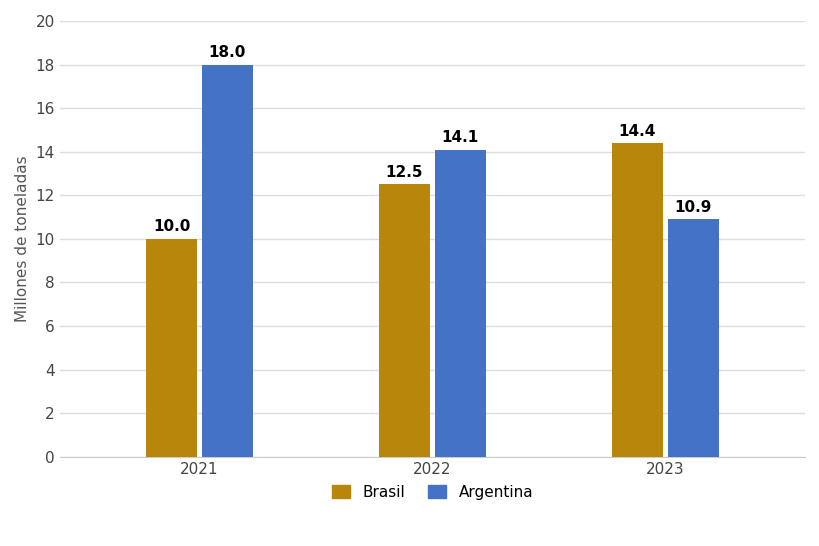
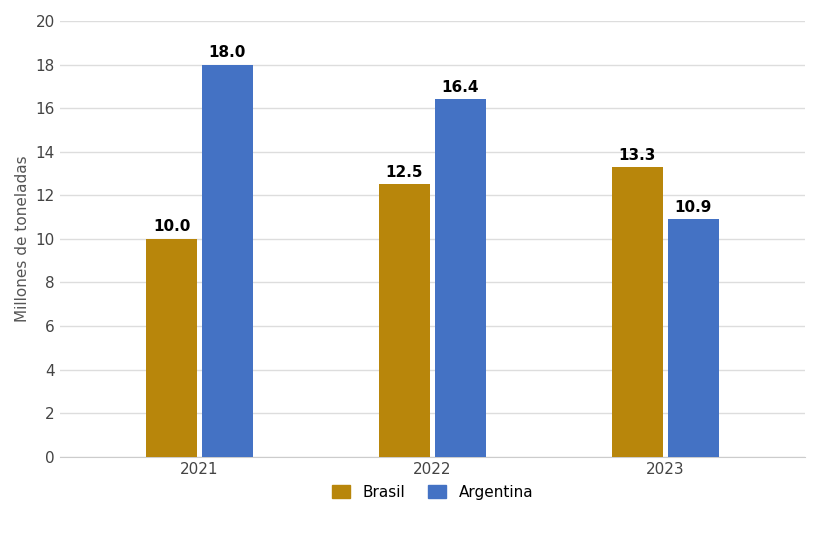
Argentina/2022: 14.1 -> 16.4
Brasil/2023: 14.4 -> 13.3
